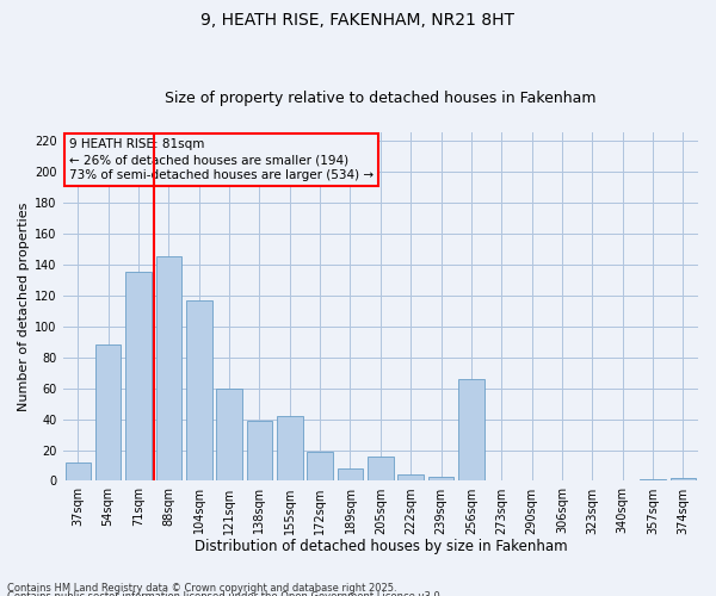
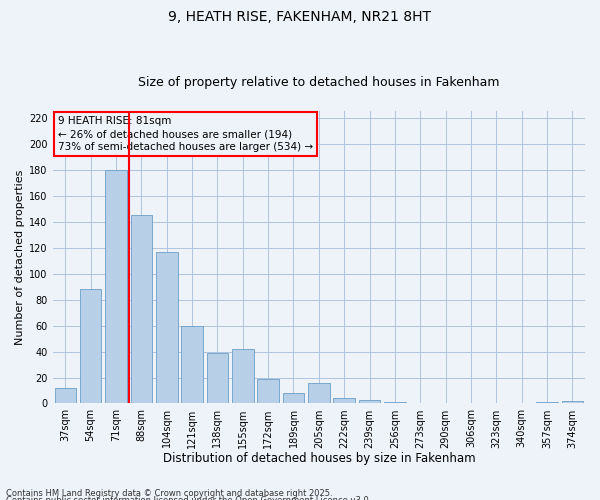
71sqm: 135 -> 180
256sqm: 66 -> 1
